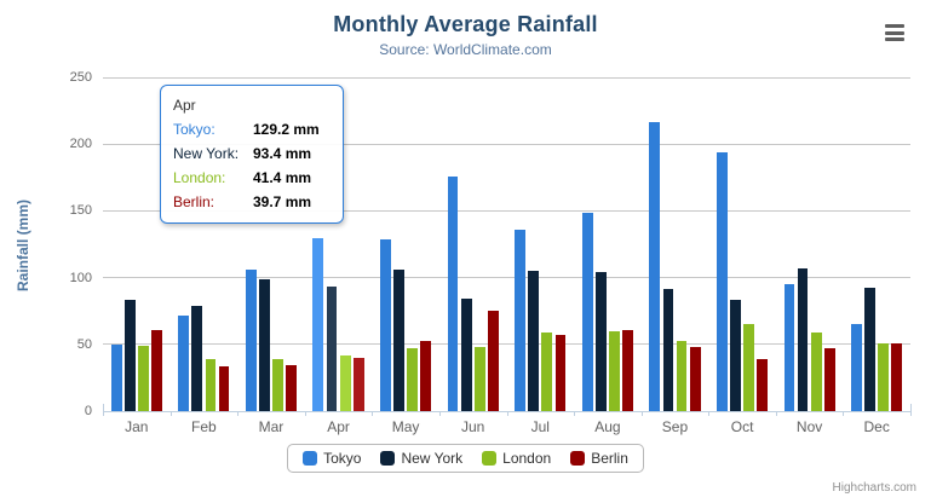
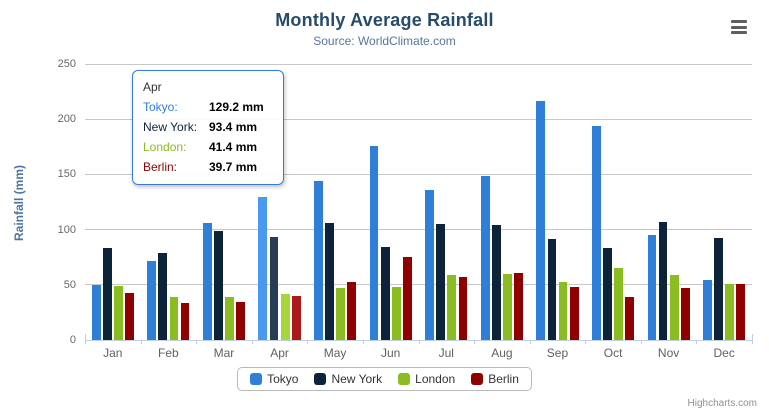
Berlin/Jan: 61 -> 42
Tokyo/May: 129 -> 144
Tokyo/Dec: 65 -> 54
